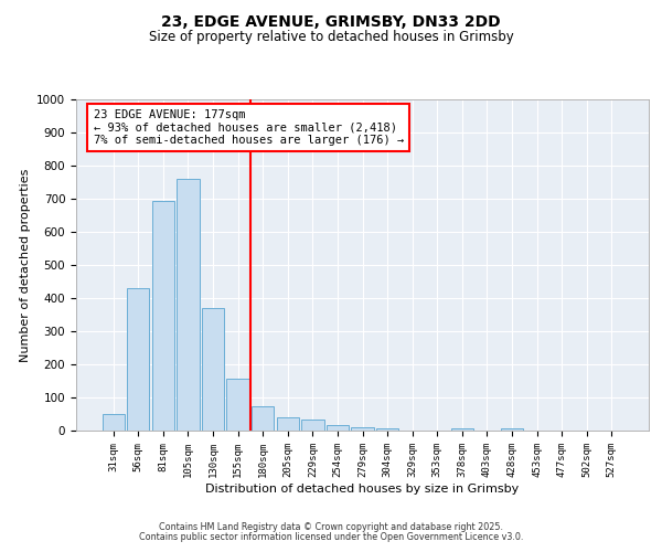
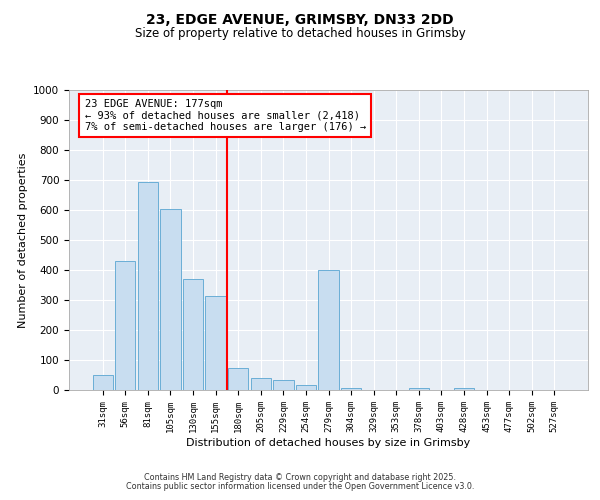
105sqm: 760 -> 605
155sqm: 158 -> 315
279sqm: 10 -> 400
